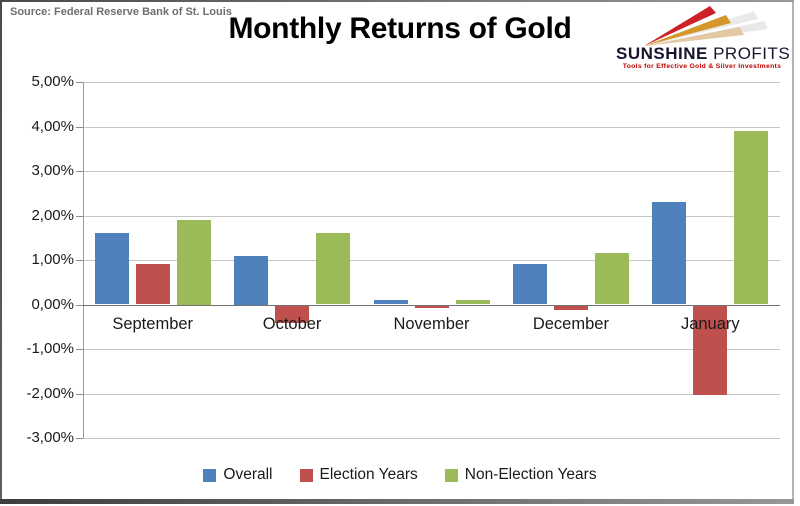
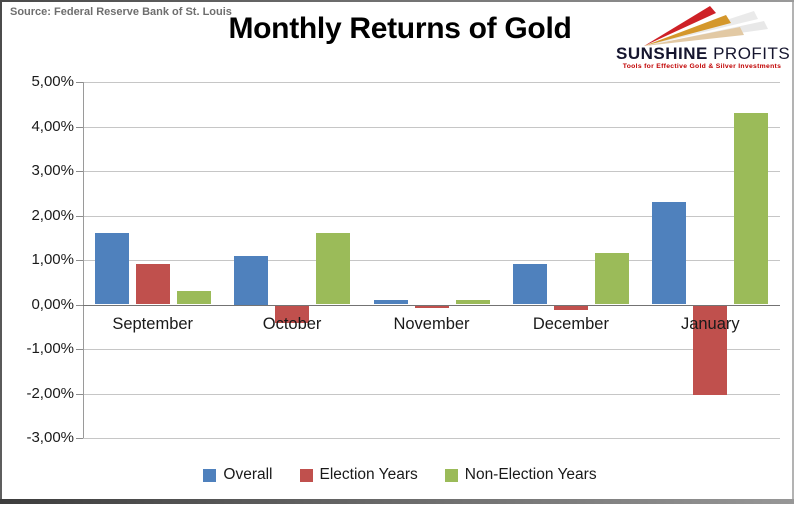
Non-Election Years/September: 1,9% -> 0,3%
Non-Election Years/January: 3,9% -> 4,3%
